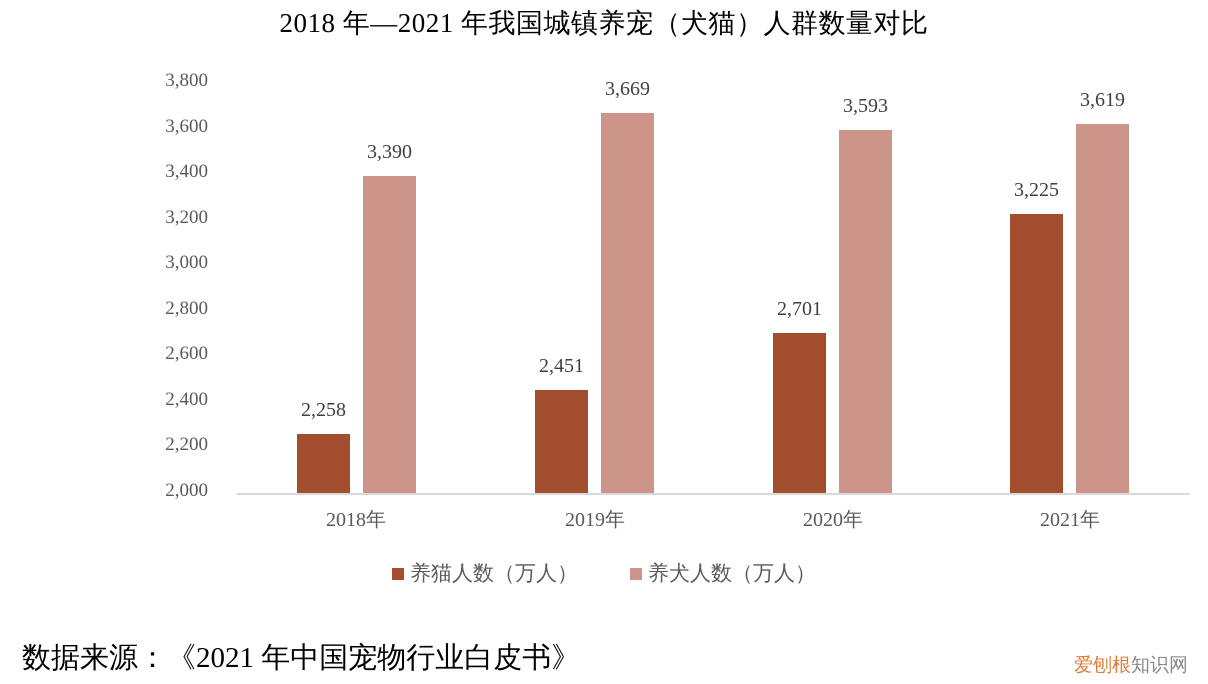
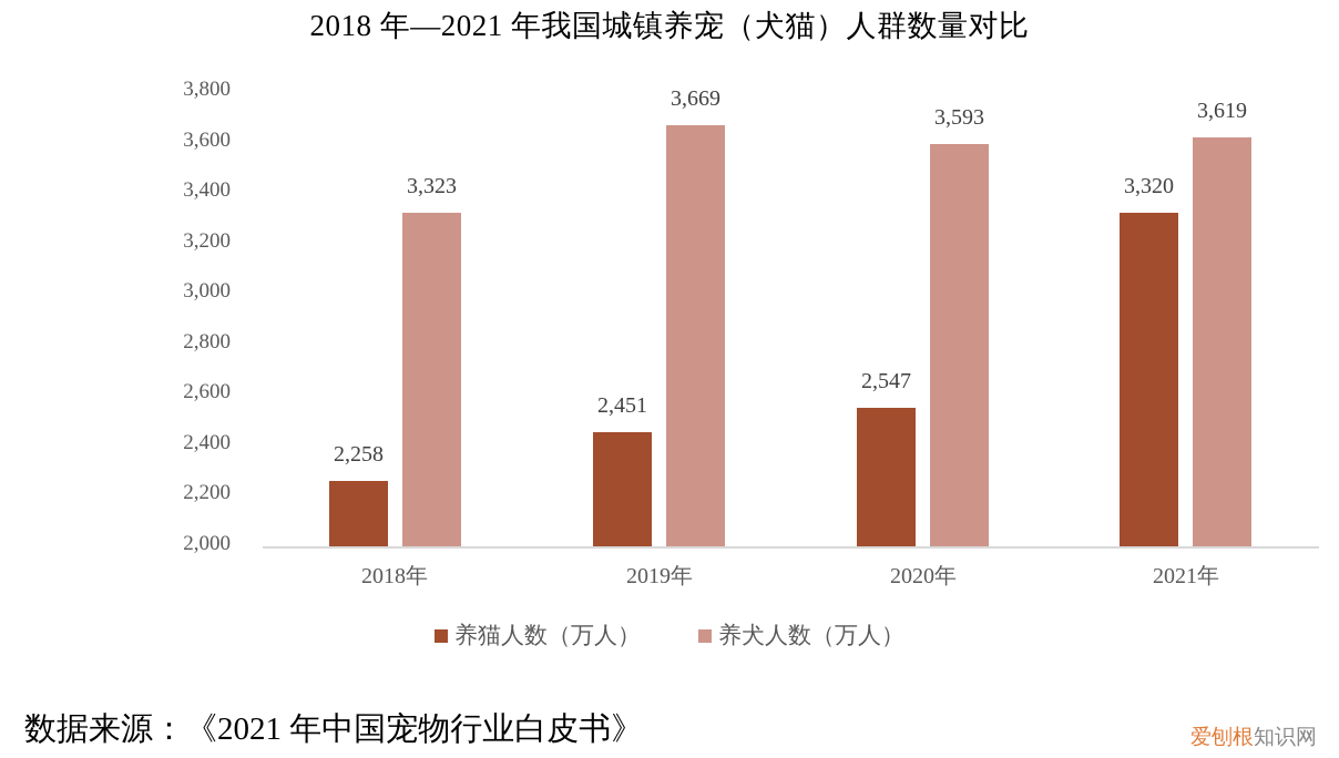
养犬人数（万人）/2018年: 3,390 -> 3,323
养猫人数（万人）/2020年: 2,701 -> 2,547
养猫人数（万人）/2021年: 3,225 -> 3,320
